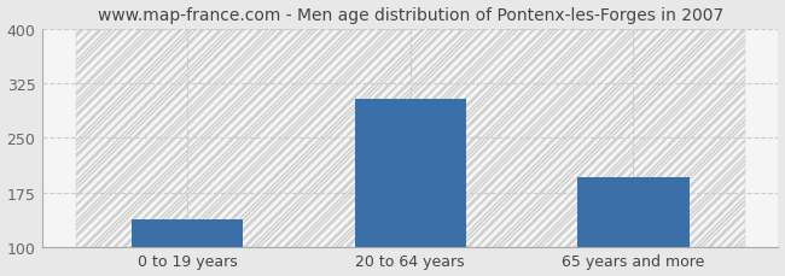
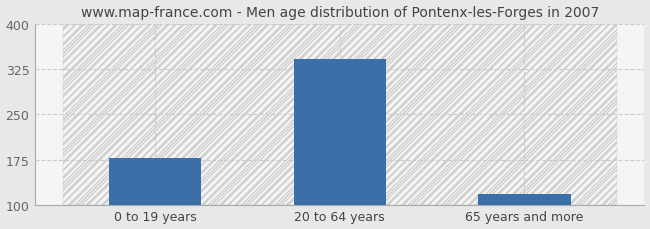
0 to 19 years: 138 -> 178
20 to 64 years: 304 -> 342
65 years and more: 196 -> 118
